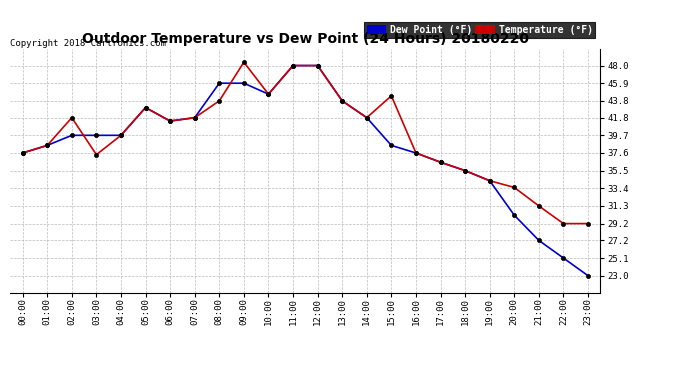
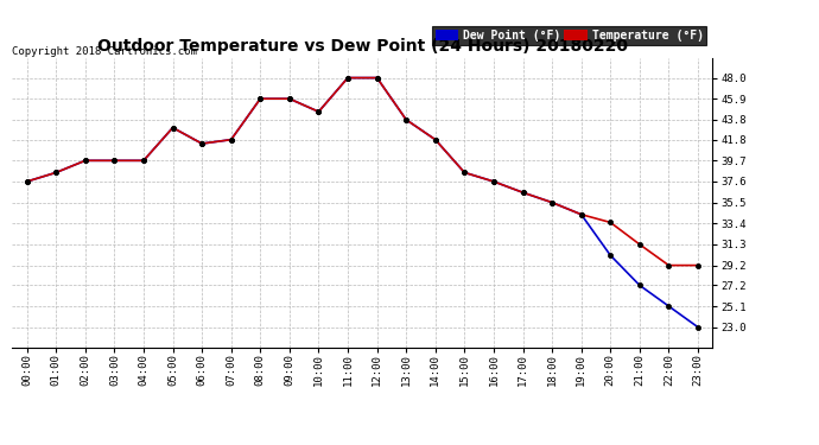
Temperature (°F)/02:00: 41.8 -> 39.7
Temperature (°F)/03:00: 37.4 -> 39.7
Temperature (°F)/08:00: 43.8 -> 45.9
Temperature (°F)/09:00: 48.4 -> 45.9
Temperature (°F)/15:00: 44.4 -> 38.5
